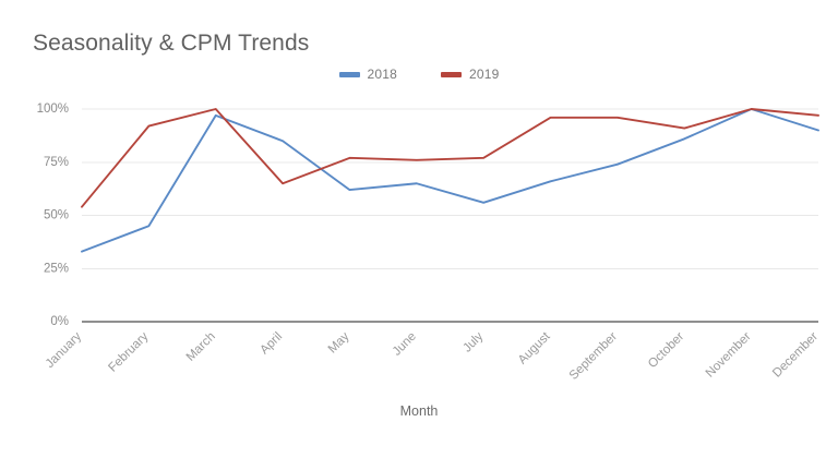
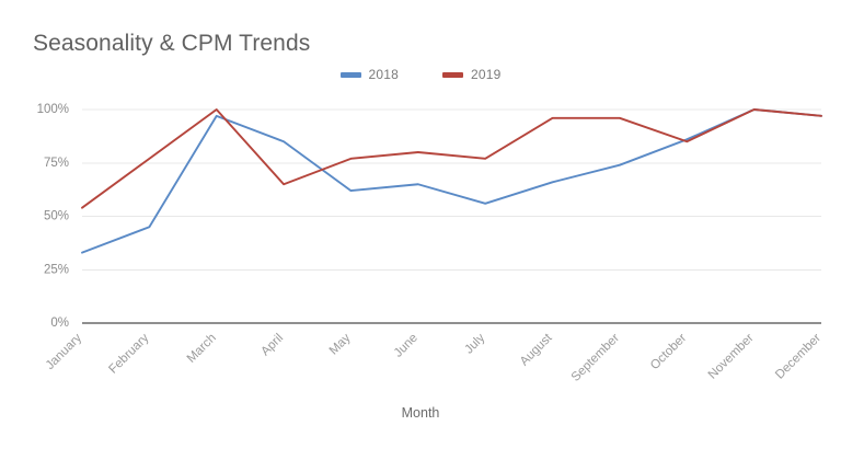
2019/February: 92% -> 77%
2019/June: 76% -> 80%
2019/October: 91% -> 85%
2018/December: 90% -> 97%
